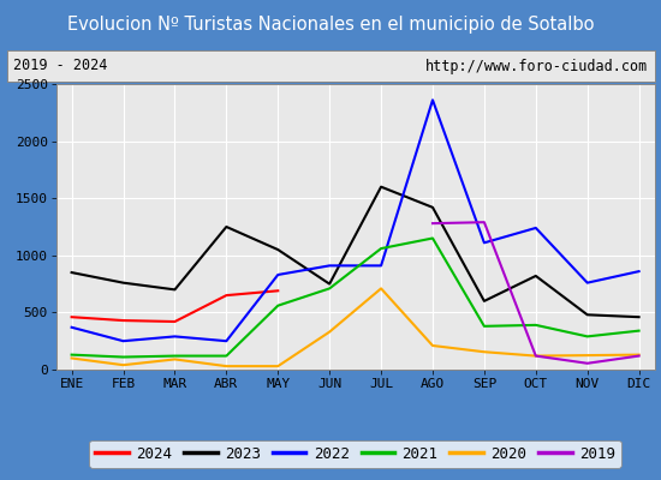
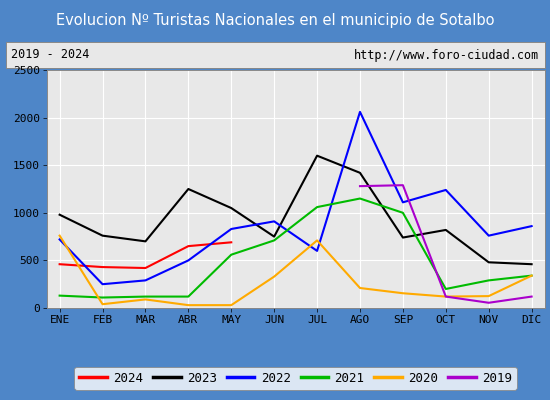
2023/ENE: 850 -> 980
2022/ENE: 370 -> 720
2020/ENE: 100 -> 760
2022/ABR: 250 -> 500
2022/JUL: 910 -> 600
2022/AGO: 2360 -> 2060
2023/SEP: 600 -> 740
2021/SEP: 380 -> 1000
2021/OCT: 390 -> 200
2020/DIC: 130 -> 340
